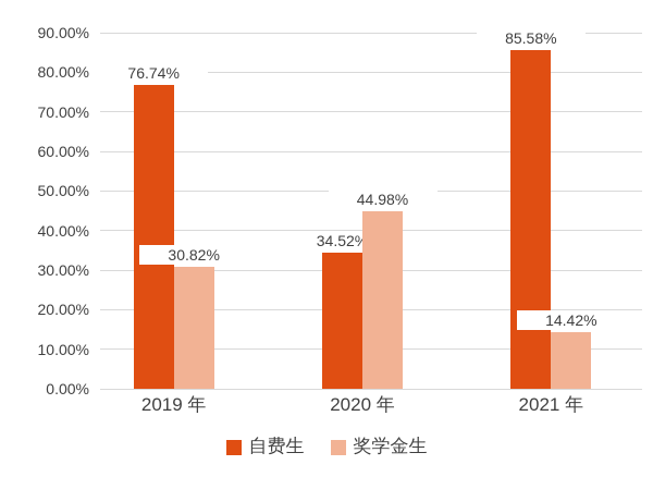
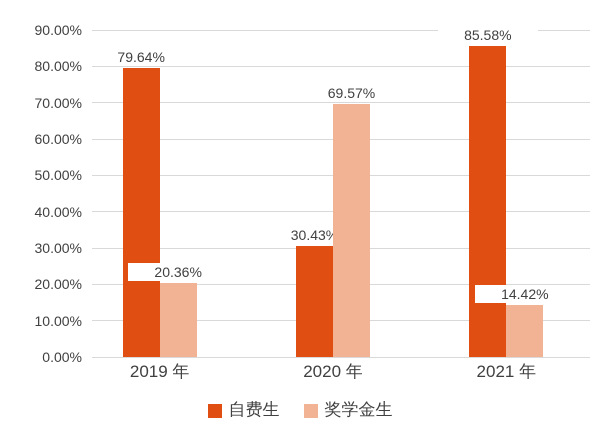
自费生/2019 年: 76.74% -> 79.64%
奖学金生/2019 年: 30.82% -> 20.36%
自费生/2020 年: 34.52% -> 30.43%
奖学金生/2020 年: 44.98% -> 69.57%
